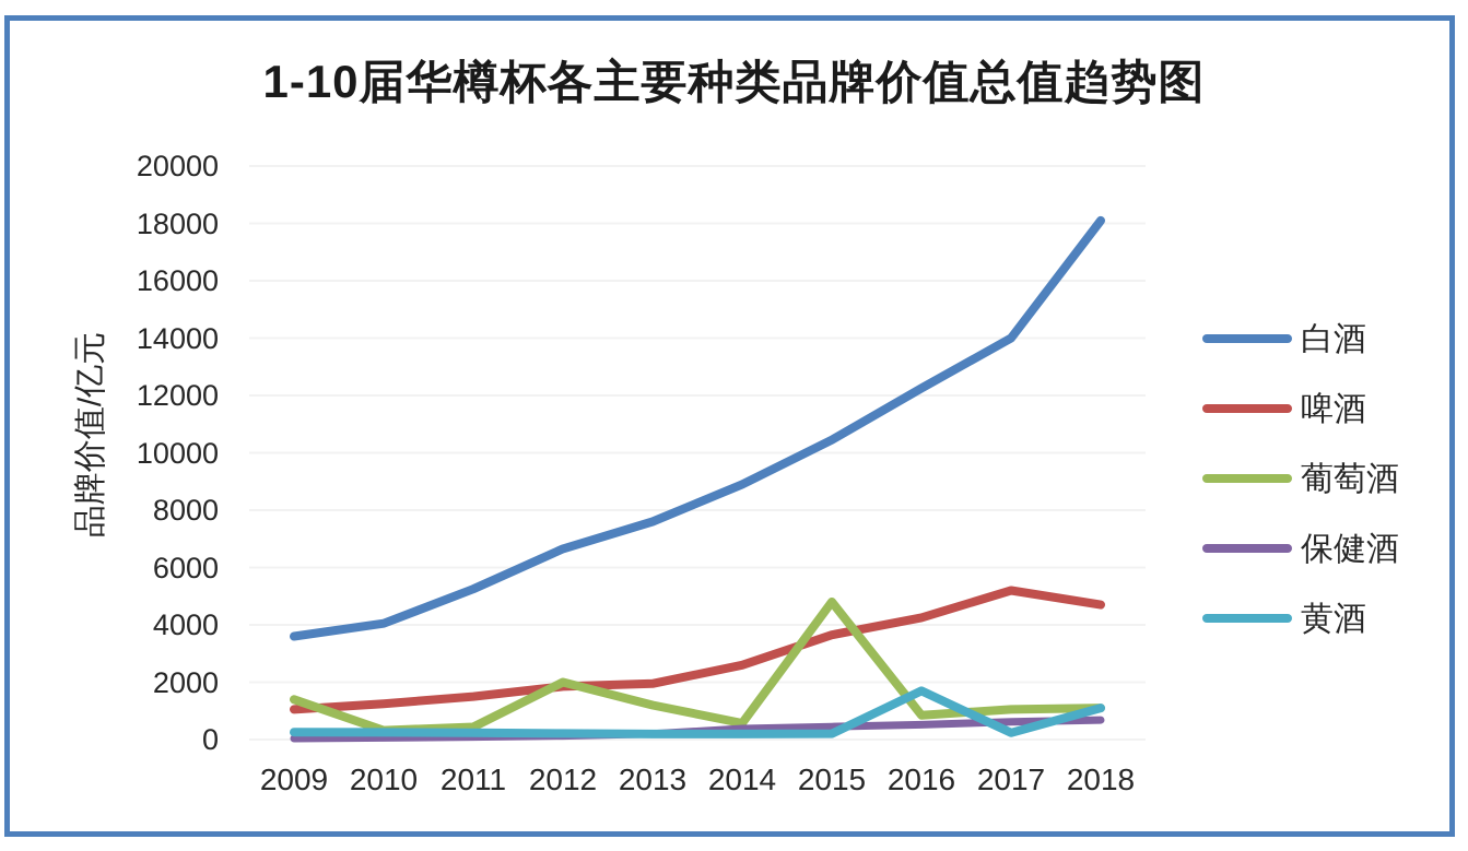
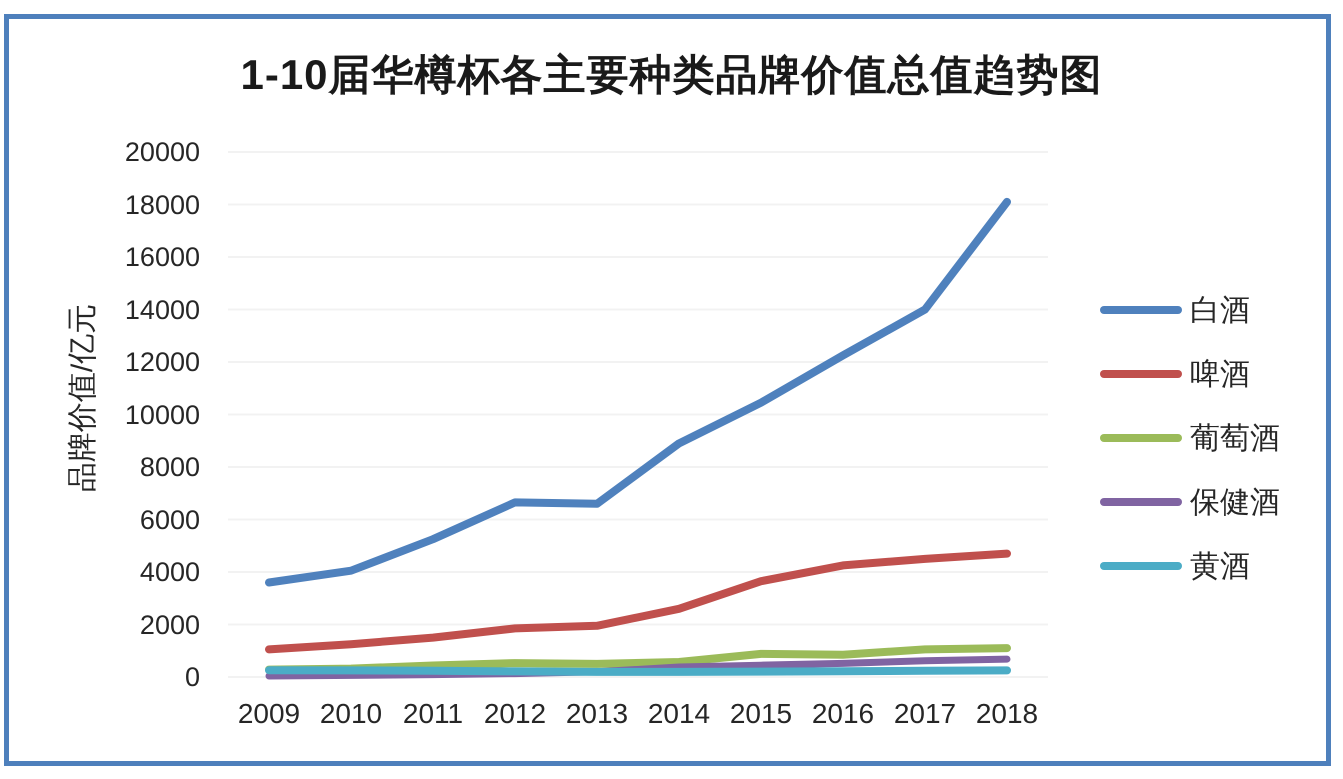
葡萄酒/2009: 1400 -> 300
葡萄酒/2012: 2000 -> 500
白酒/2013: 7600 -> 6600
葡萄酒/2013: 1200 -> 500
葡萄酒/2015: 4800 -> 900
黄酒/2016: 1700 -> 200
啤酒/2017: 5200 -> 4500
黄酒/2018: 1100 -> 200
